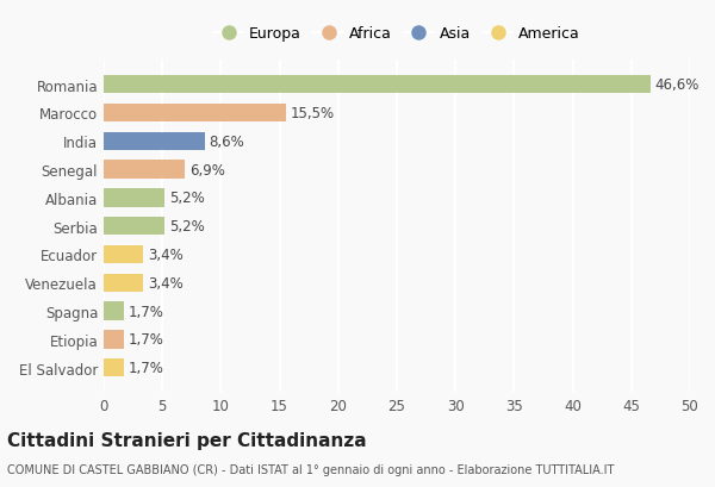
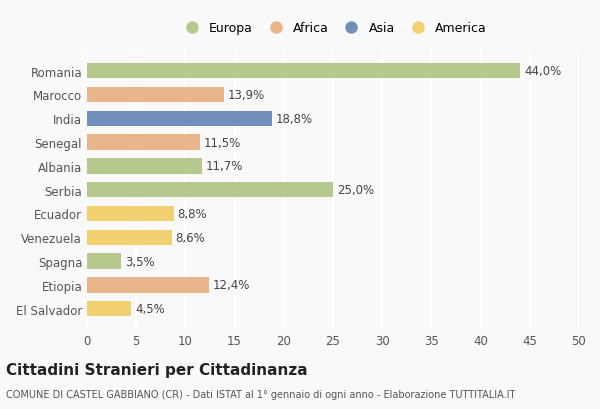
Romania: 46,6% -> 44,0%
Marocco: 15,5% -> 13,9%
India: 8,6% -> 18,8%
Senegal: 6,9% -> 11,5%
Albania: 5,2% -> 11,7%
Serbia: 5,2% -> 25,0%
Ecuador: 3,4% -> 8,8%
Venezuela: 3,4% -> 8,6%
Spagna: 1,7% -> 3,5%
Etiopia: 1,7% -> 12,4%
El Salvador: 1,7% -> 4,5%
